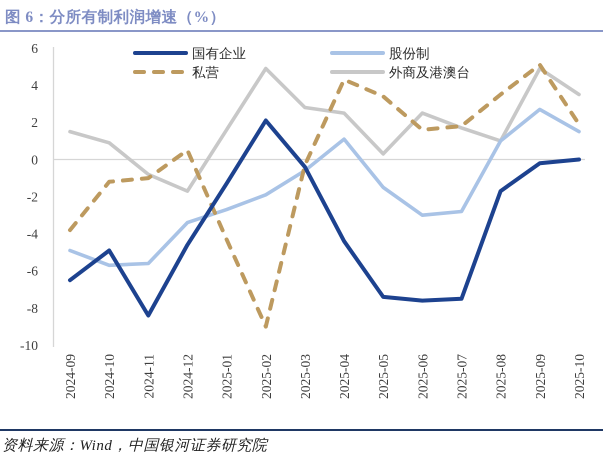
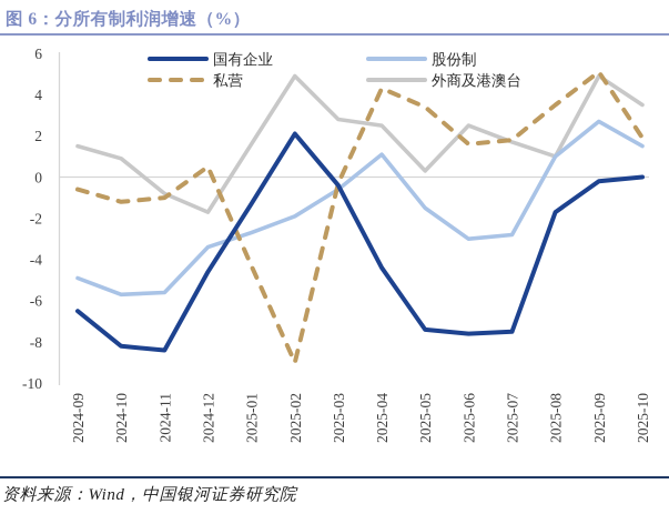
私营/2024-09: -3.8 -> -0.6
国有企业/2024-10: -4.9 -> -8.2
